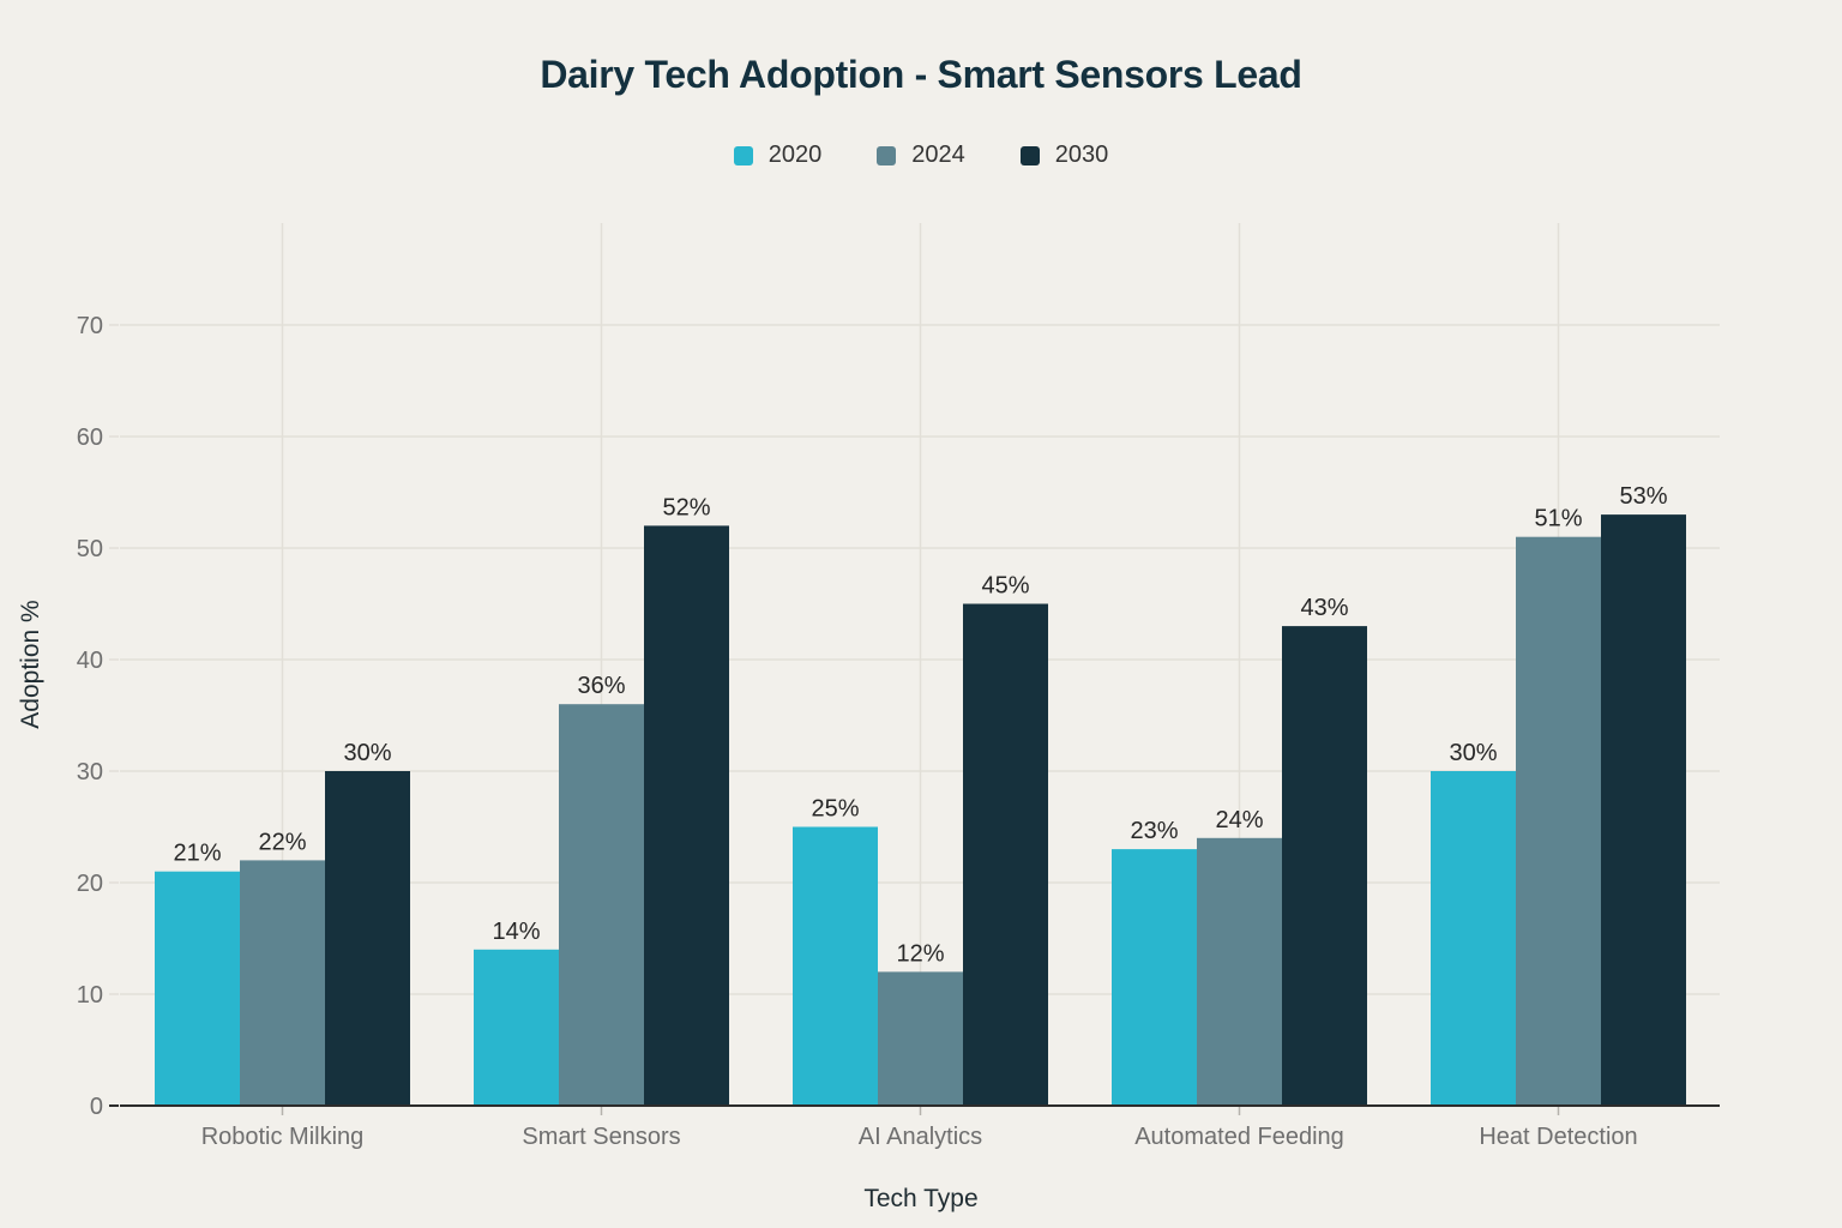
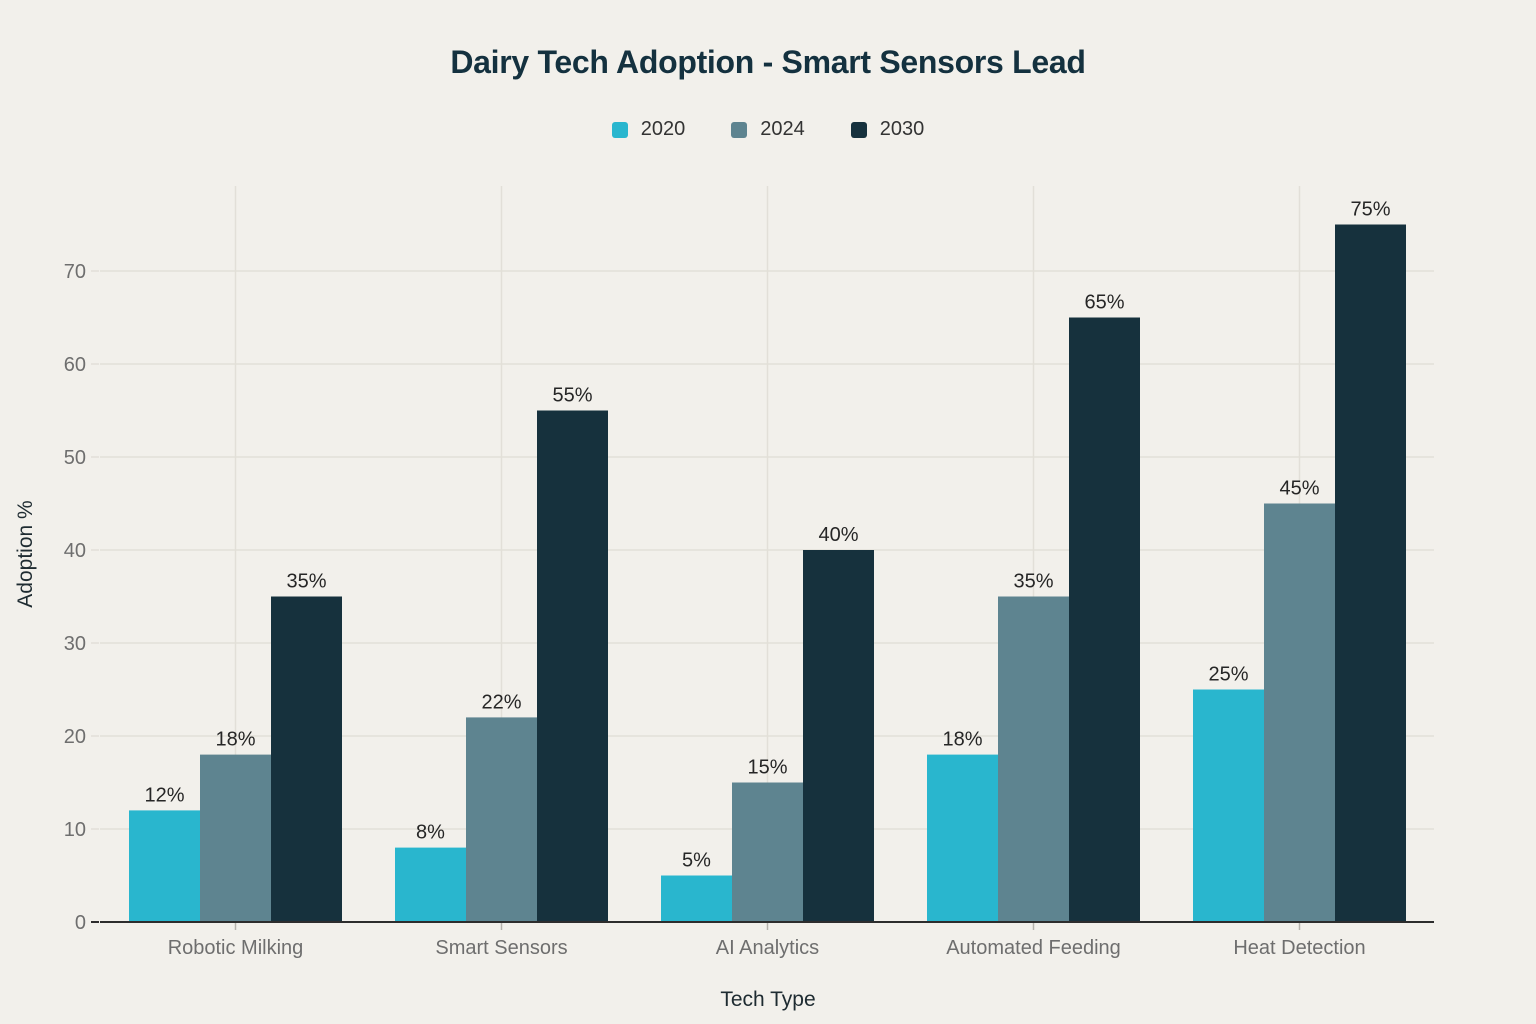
2020/Robotic Milking: 21% -> 12%
2024/Robotic Milking: 22% -> 18%
2030/Robotic Milking: 30% -> 35%
2020/Smart Sensors: 14% -> 8%
2024/Smart Sensors: 36% -> 22%
2030/Smart Sensors: 52% -> 55%
2020/AI Analytics: 25% -> 5%
2024/AI Analytics: 12% -> 15%
2030/AI Analytics: 45% -> 40%
2020/Automated Feeding: 23% -> 18%
2024/Automated Feeding: 24% -> 35%
2030/Automated Feeding: 43% -> 65%
2020/Heat Detection: 30% -> 25%
2024/Heat Detection: 51% -> 45%
2030/Heat Detection: 53% -> 75%
